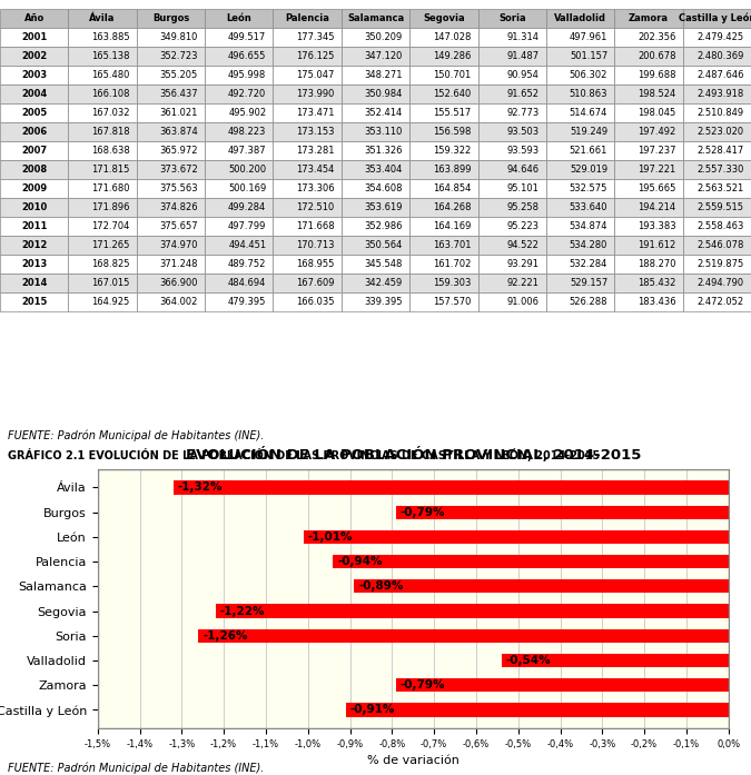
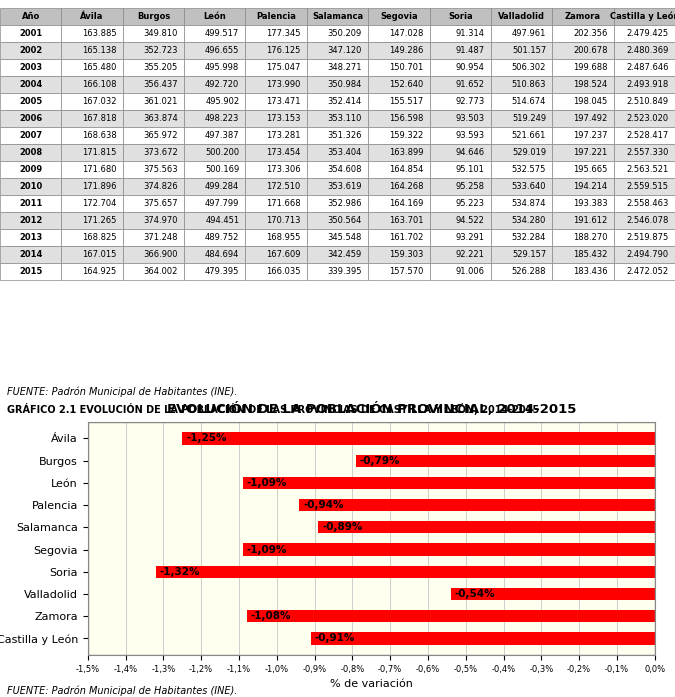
Ávila: -1,32% -> -1,25%
León: -1,01% -> -1,09%
Segovia: -1,22% -> -1,09%
Soria: -1,26% -> -1,32%
Zamora: -0,79% -> -1,08%
